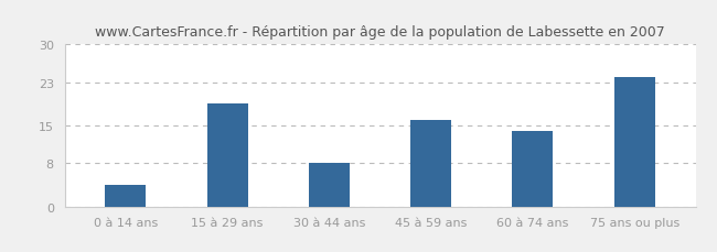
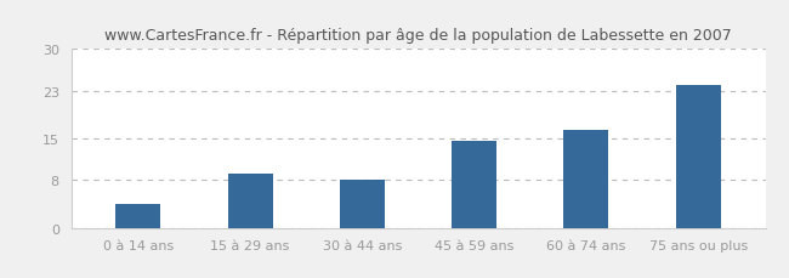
15 à 29 ans: 19.0 -> 9.0
45 à 59 ans: 16.0 -> 14.5
60 à 74 ans: 14.0 -> 16.5
